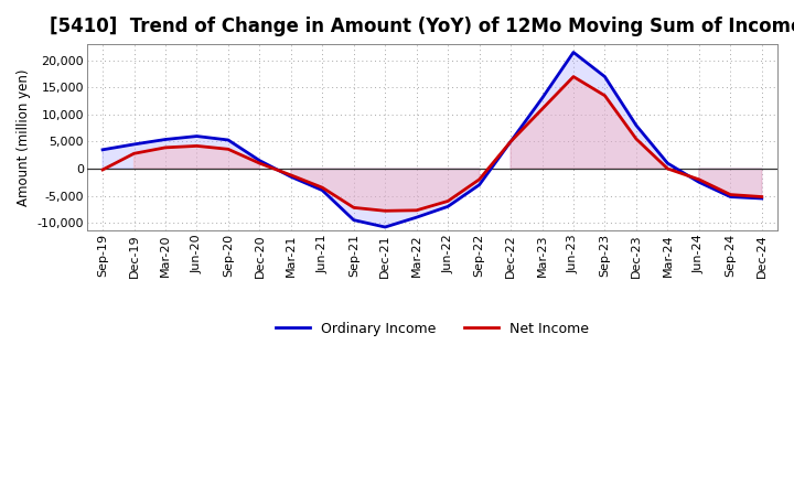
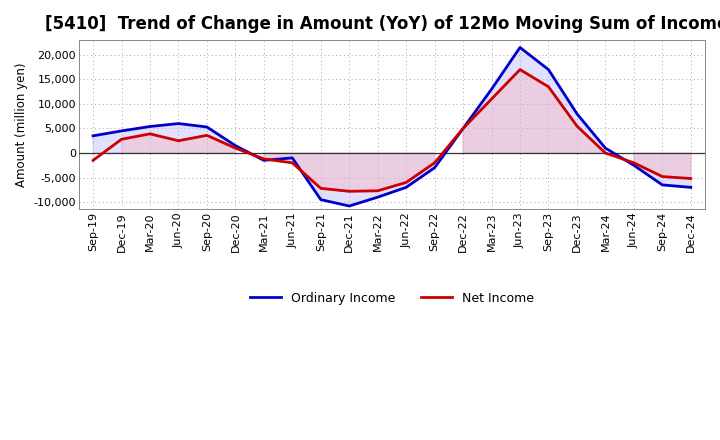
Net Income/Sep-19: -200 -> -1,500
Net Income/Jun-20: 4,200 -> 2,500
Ordinary Income/Jun-21: -4,000 -> -1,000
Net Income/Jun-21: -3,500 -> -2,000
Ordinary Income/Sep-24: -5,200 -> -6,500
Ordinary Income/Dec-24: -5,500 -> -7,000
